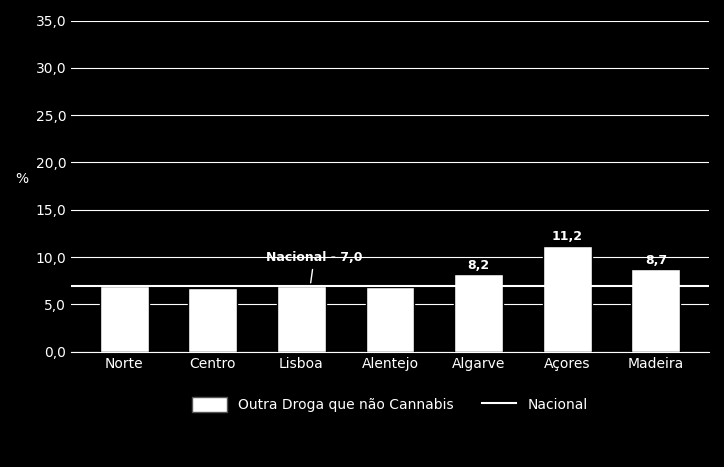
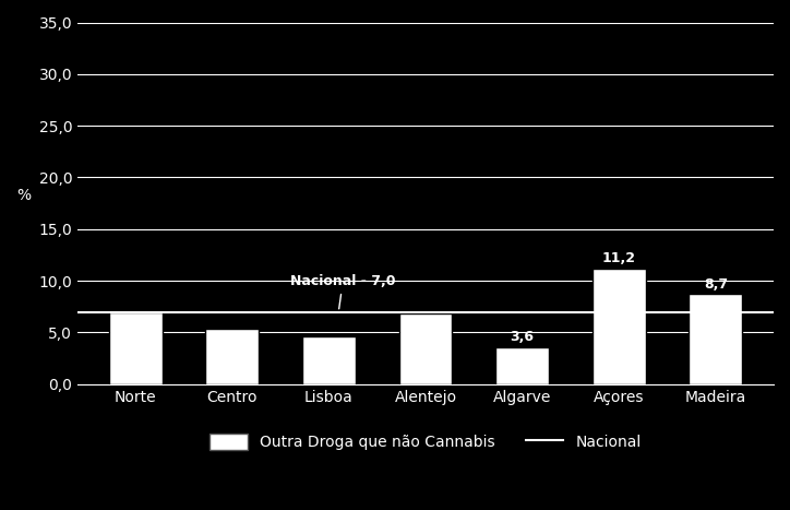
Centro: 6,7 -> 5,4
Lisboa: 6,9 -> 4,6
Algarve: 8,2 -> 3,6
